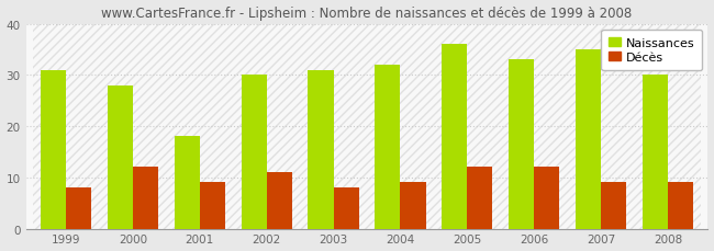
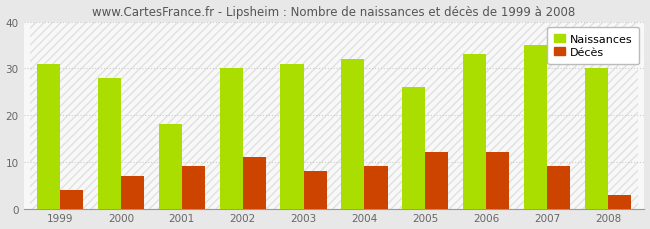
Décès/1999: 8 -> 4
Décès/2000: 12 -> 7
Naissances/2005: 36 -> 26
Décès/2008: 9 -> 3
